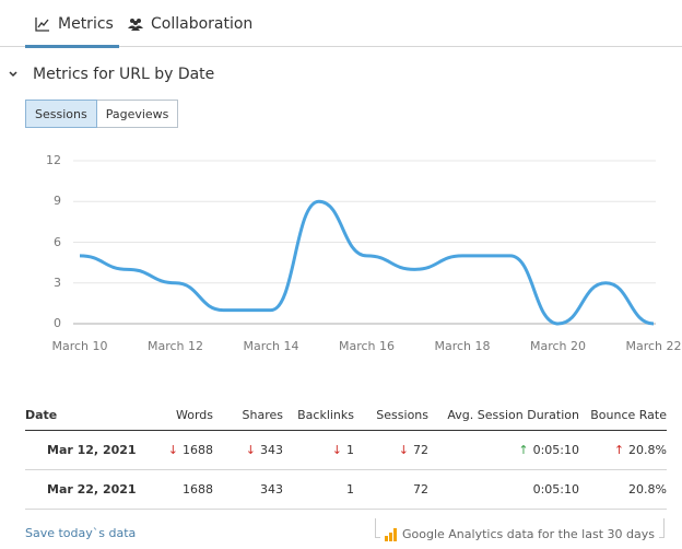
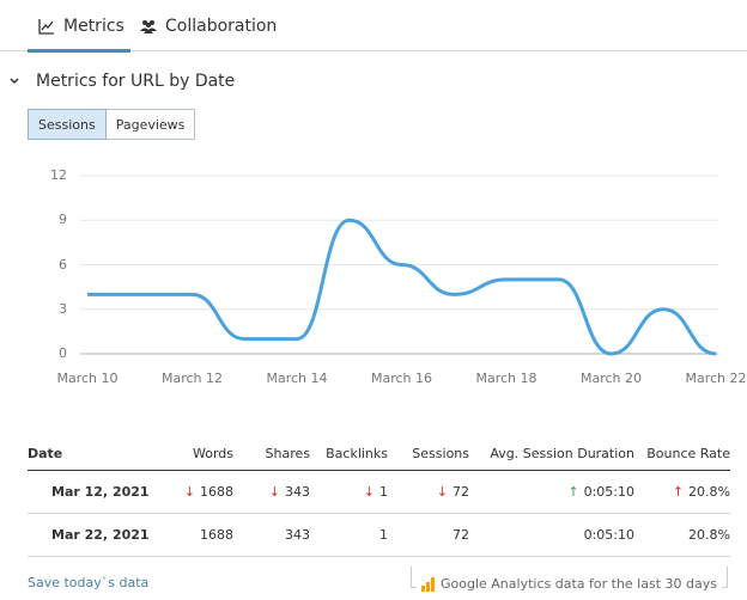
March 10: 5 -> 4
March 12: 3 -> 4
March 16: 5 -> 6
